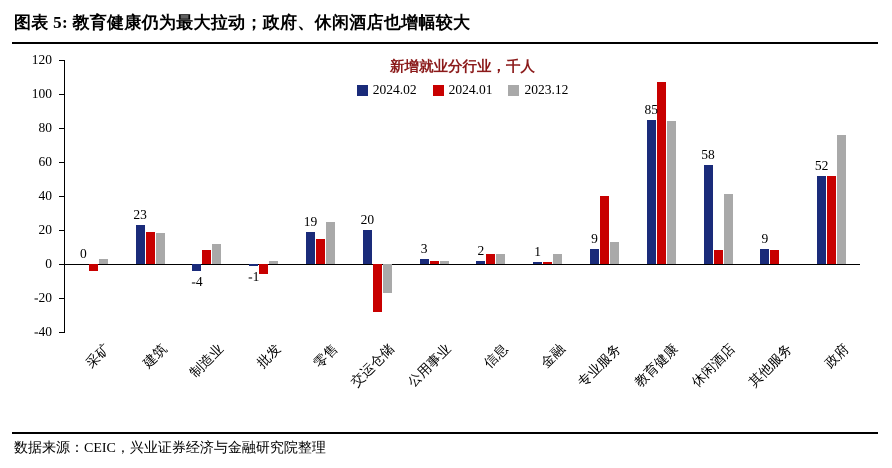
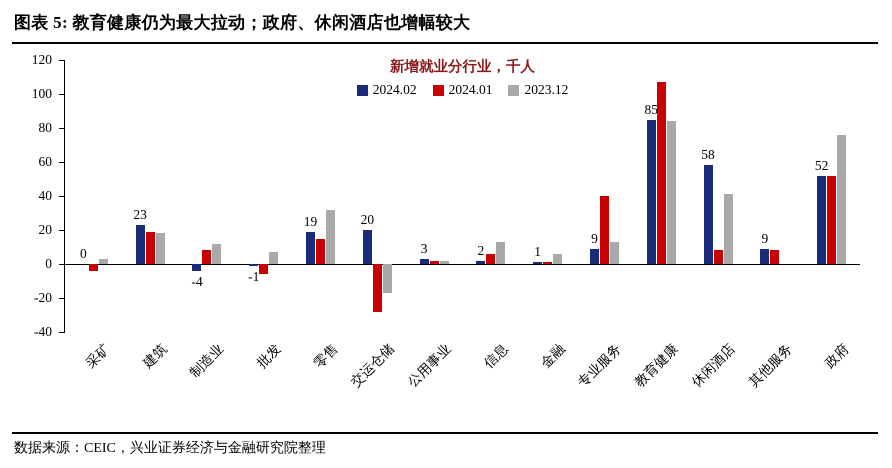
2023.12/批发: 2 -> 7
2023.12/零售: 25 -> 32
2023.12/信息: 6 -> 13
